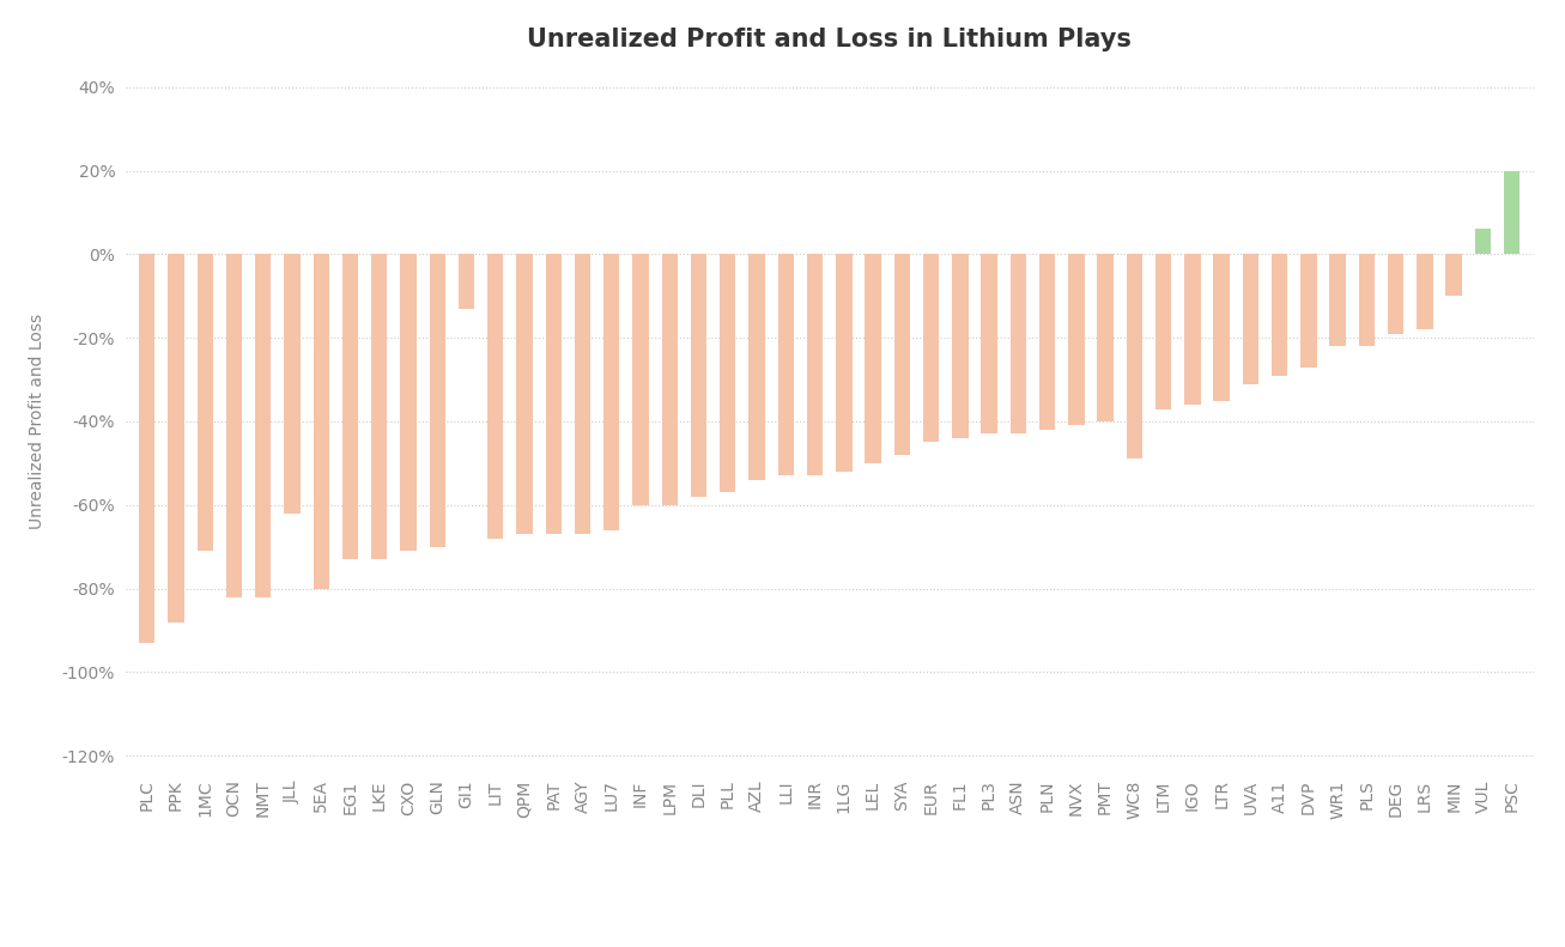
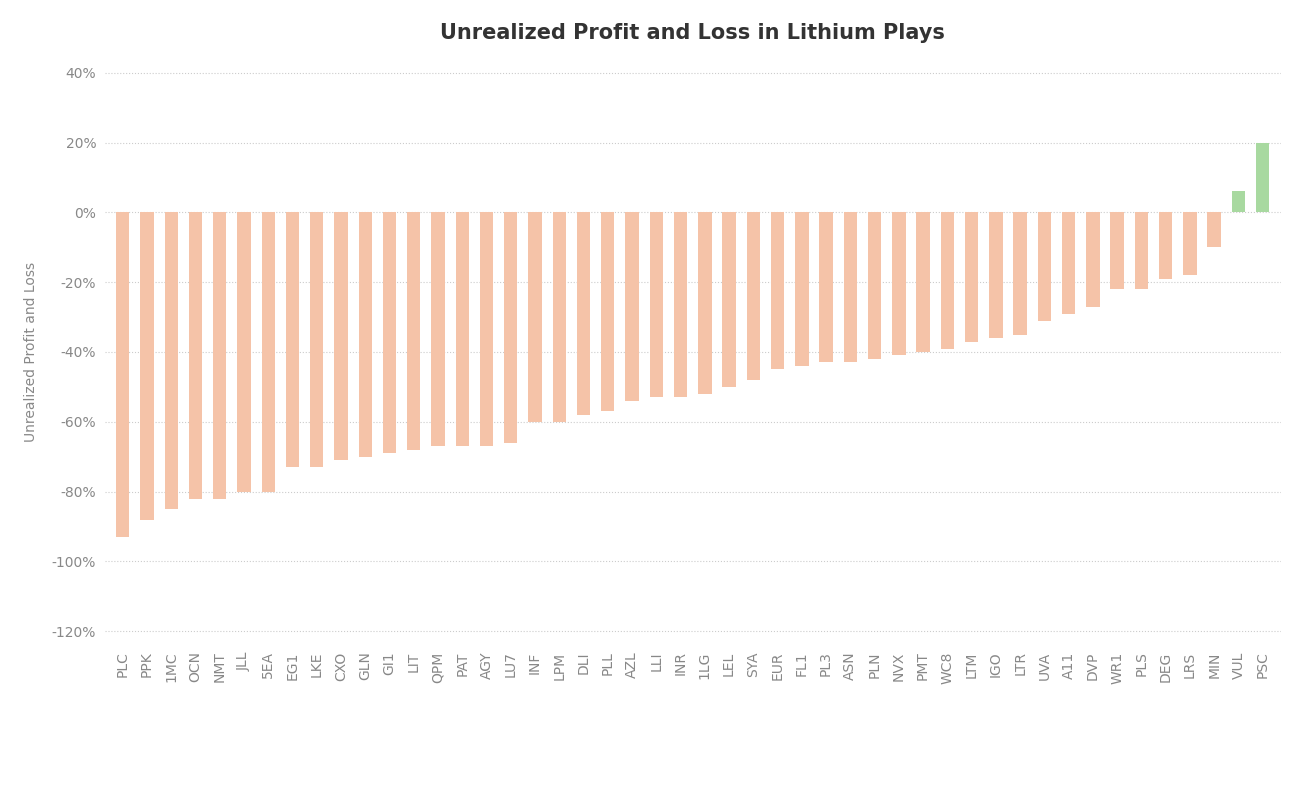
1MC: -71% -> -85%
JLL: -62% -> -80%
GI1: -13% -> -69%
WC8: -49% -> -39%
